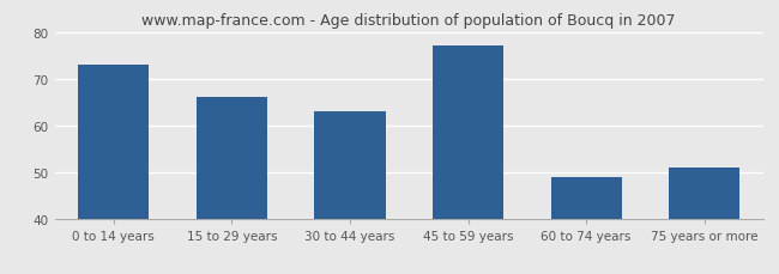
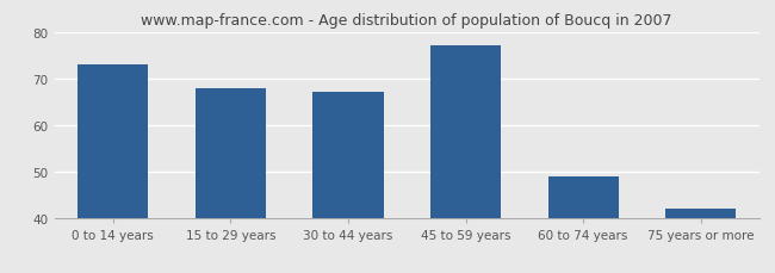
15 to 29 years: 66 -> 68
30 to 44 years: 63 -> 67
75 years or more: 51 -> 42
